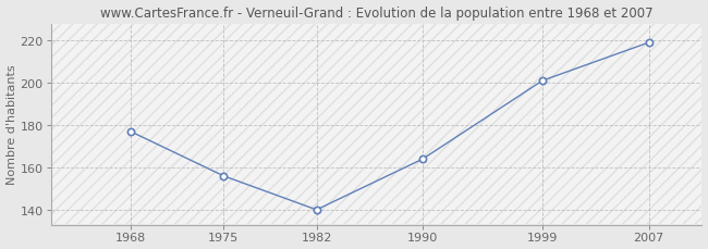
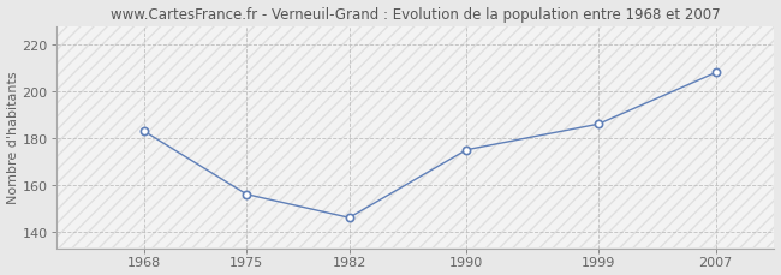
1968: 177 -> 183
1982: 140 -> 146
1990: 164 -> 175
1999: 201 -> 186
2007: 219 -> 208
